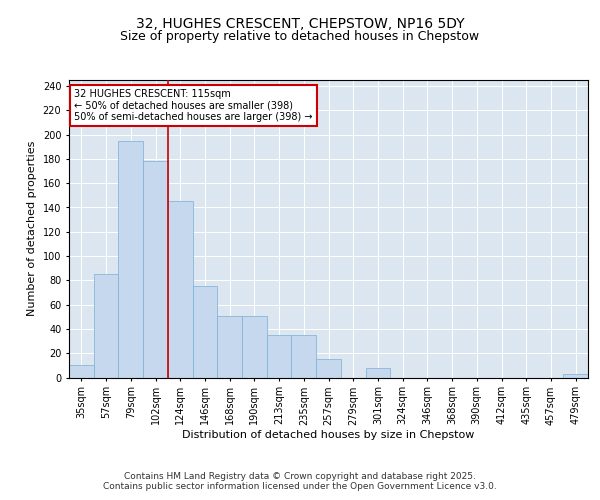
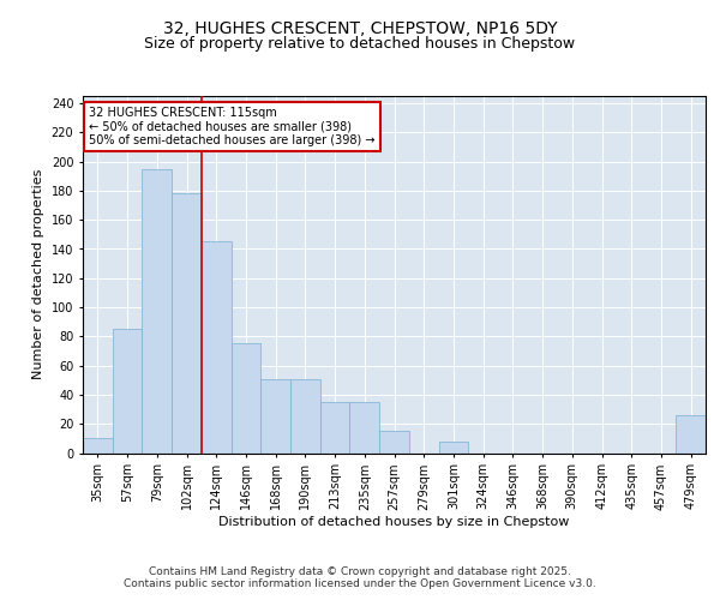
479sqm: 3 -> 26
